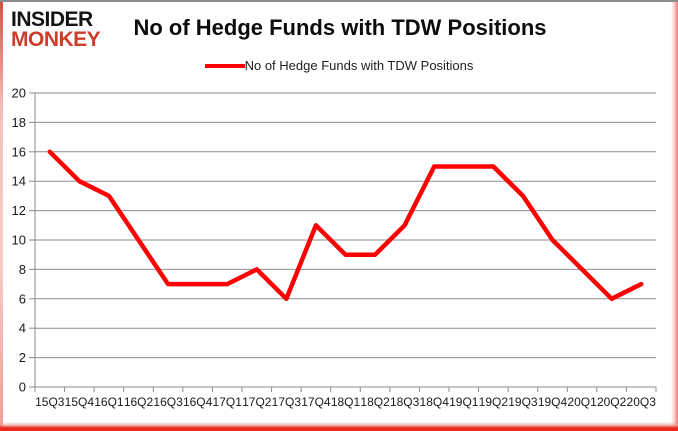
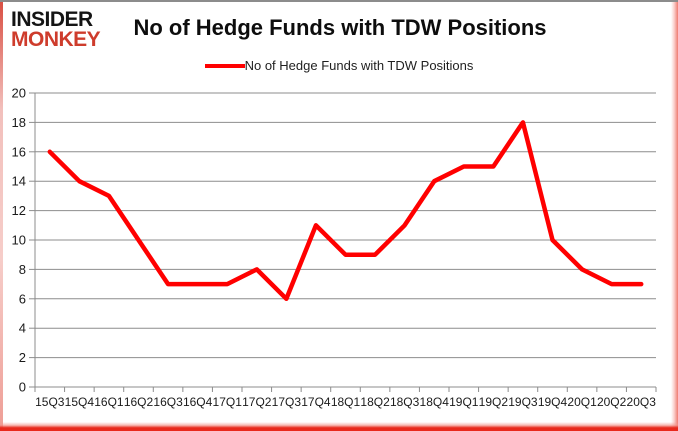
18Q4: 15 -> 14
19Q3: 13 -> 18
20Q2: 6 -> 7
